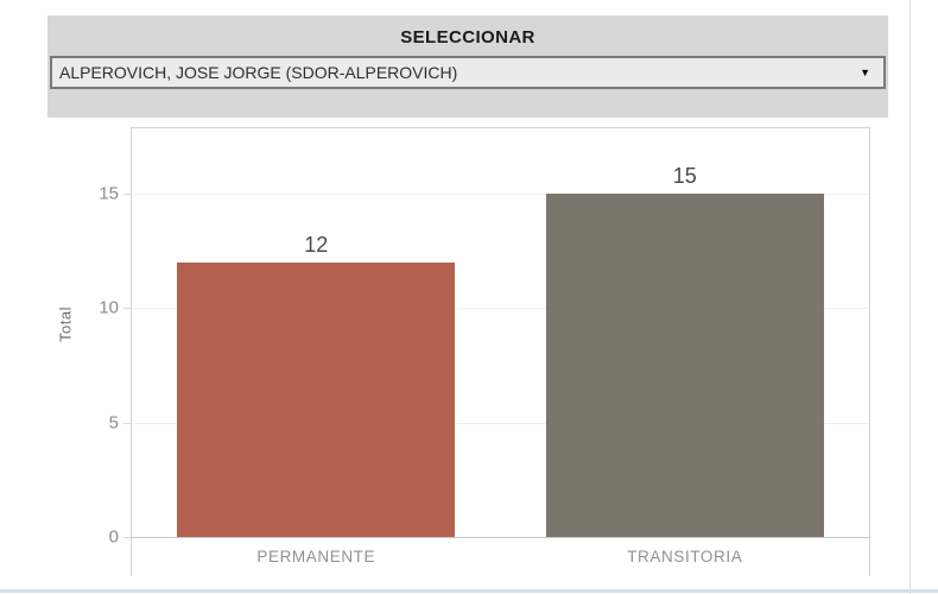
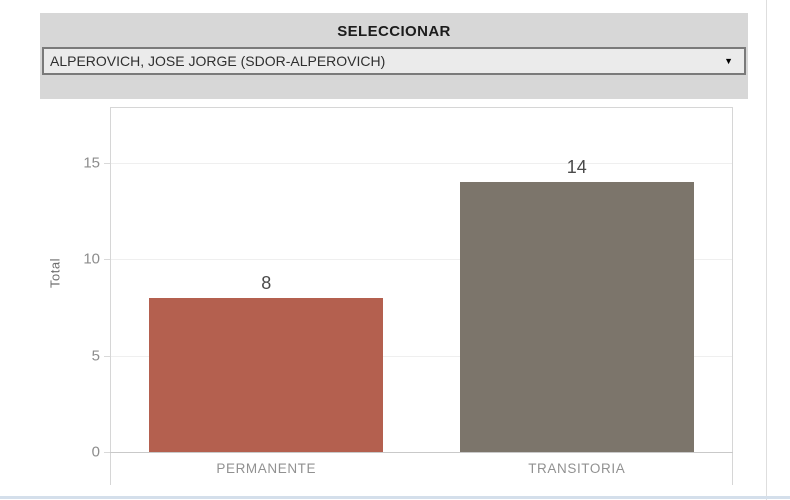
PERMANENTE: 12 -> 8
TRANSITORIA: 15 -> 14
